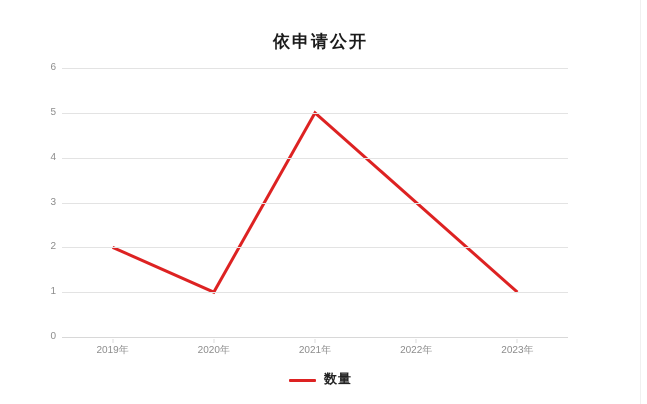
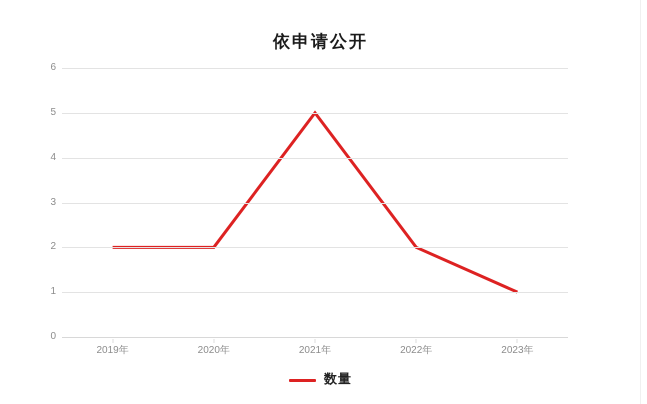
2020年: 1 -> 2
2022年: 3 -> 2
